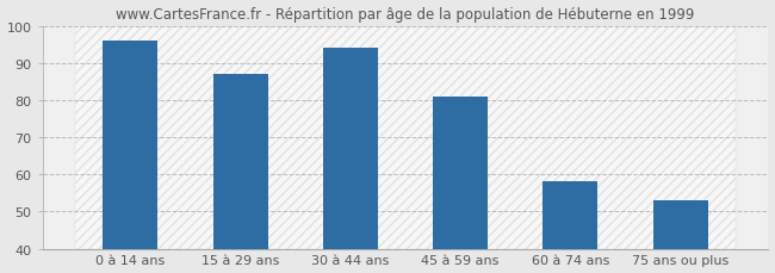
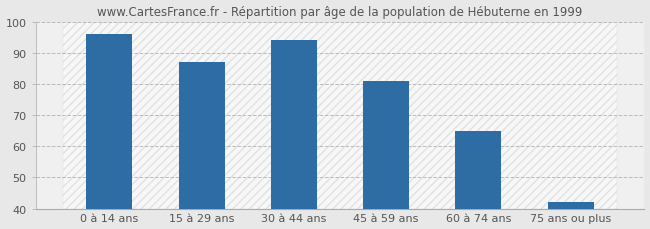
60 à 74 ans: 58 -> 65
75 ans ou plus: 53 -> 42
